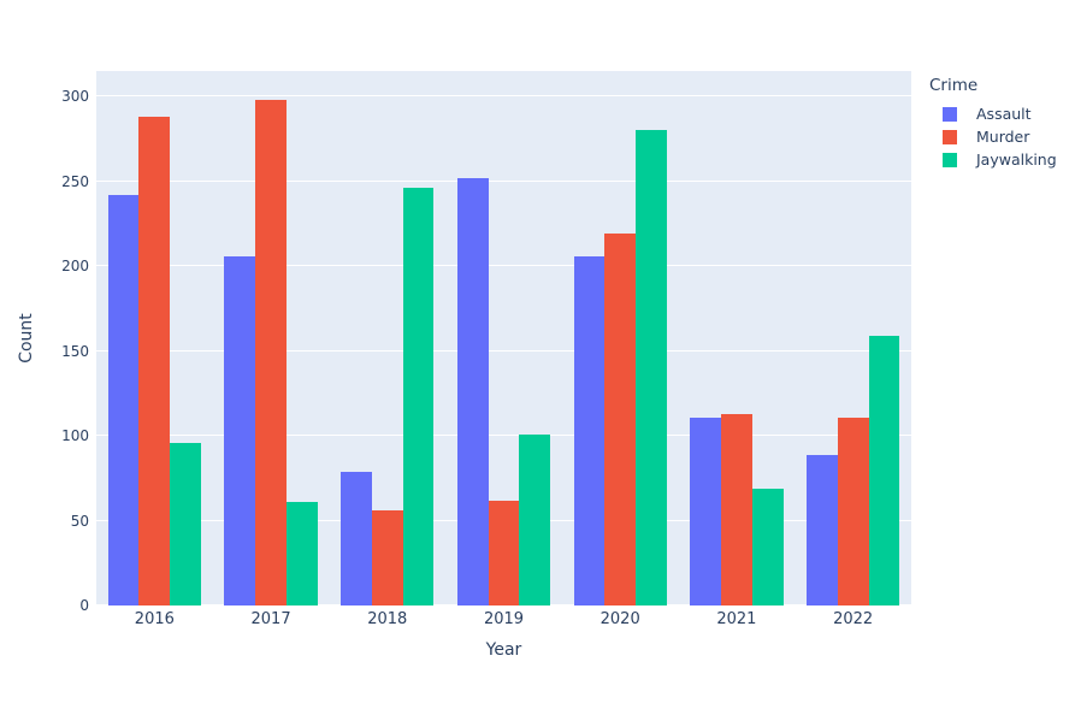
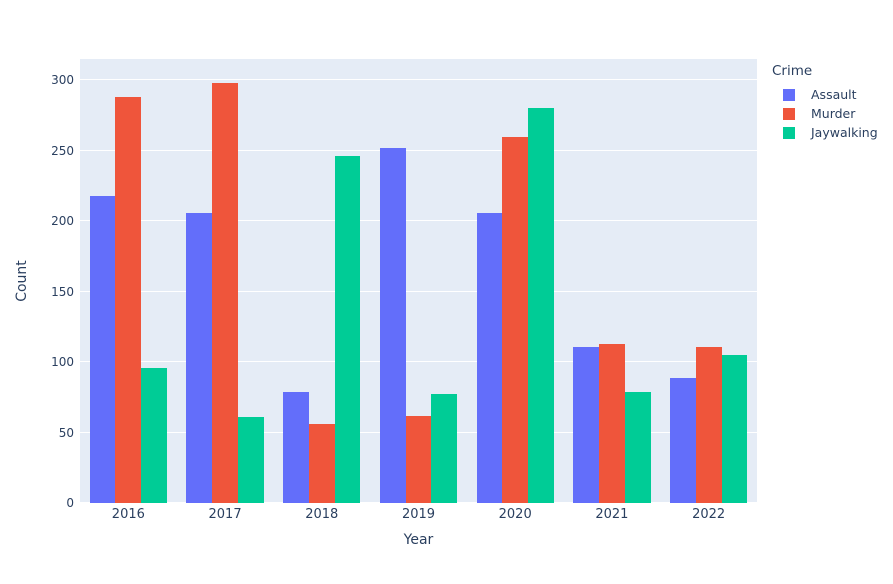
Assault/2016: 242 -> 218
Jaywalking/2019: 101 -> 77
Murder/2020: 219 -> 260
Jaywalking/2021: 69 -> 79
Jaywalking/2022: 159 -> 105
